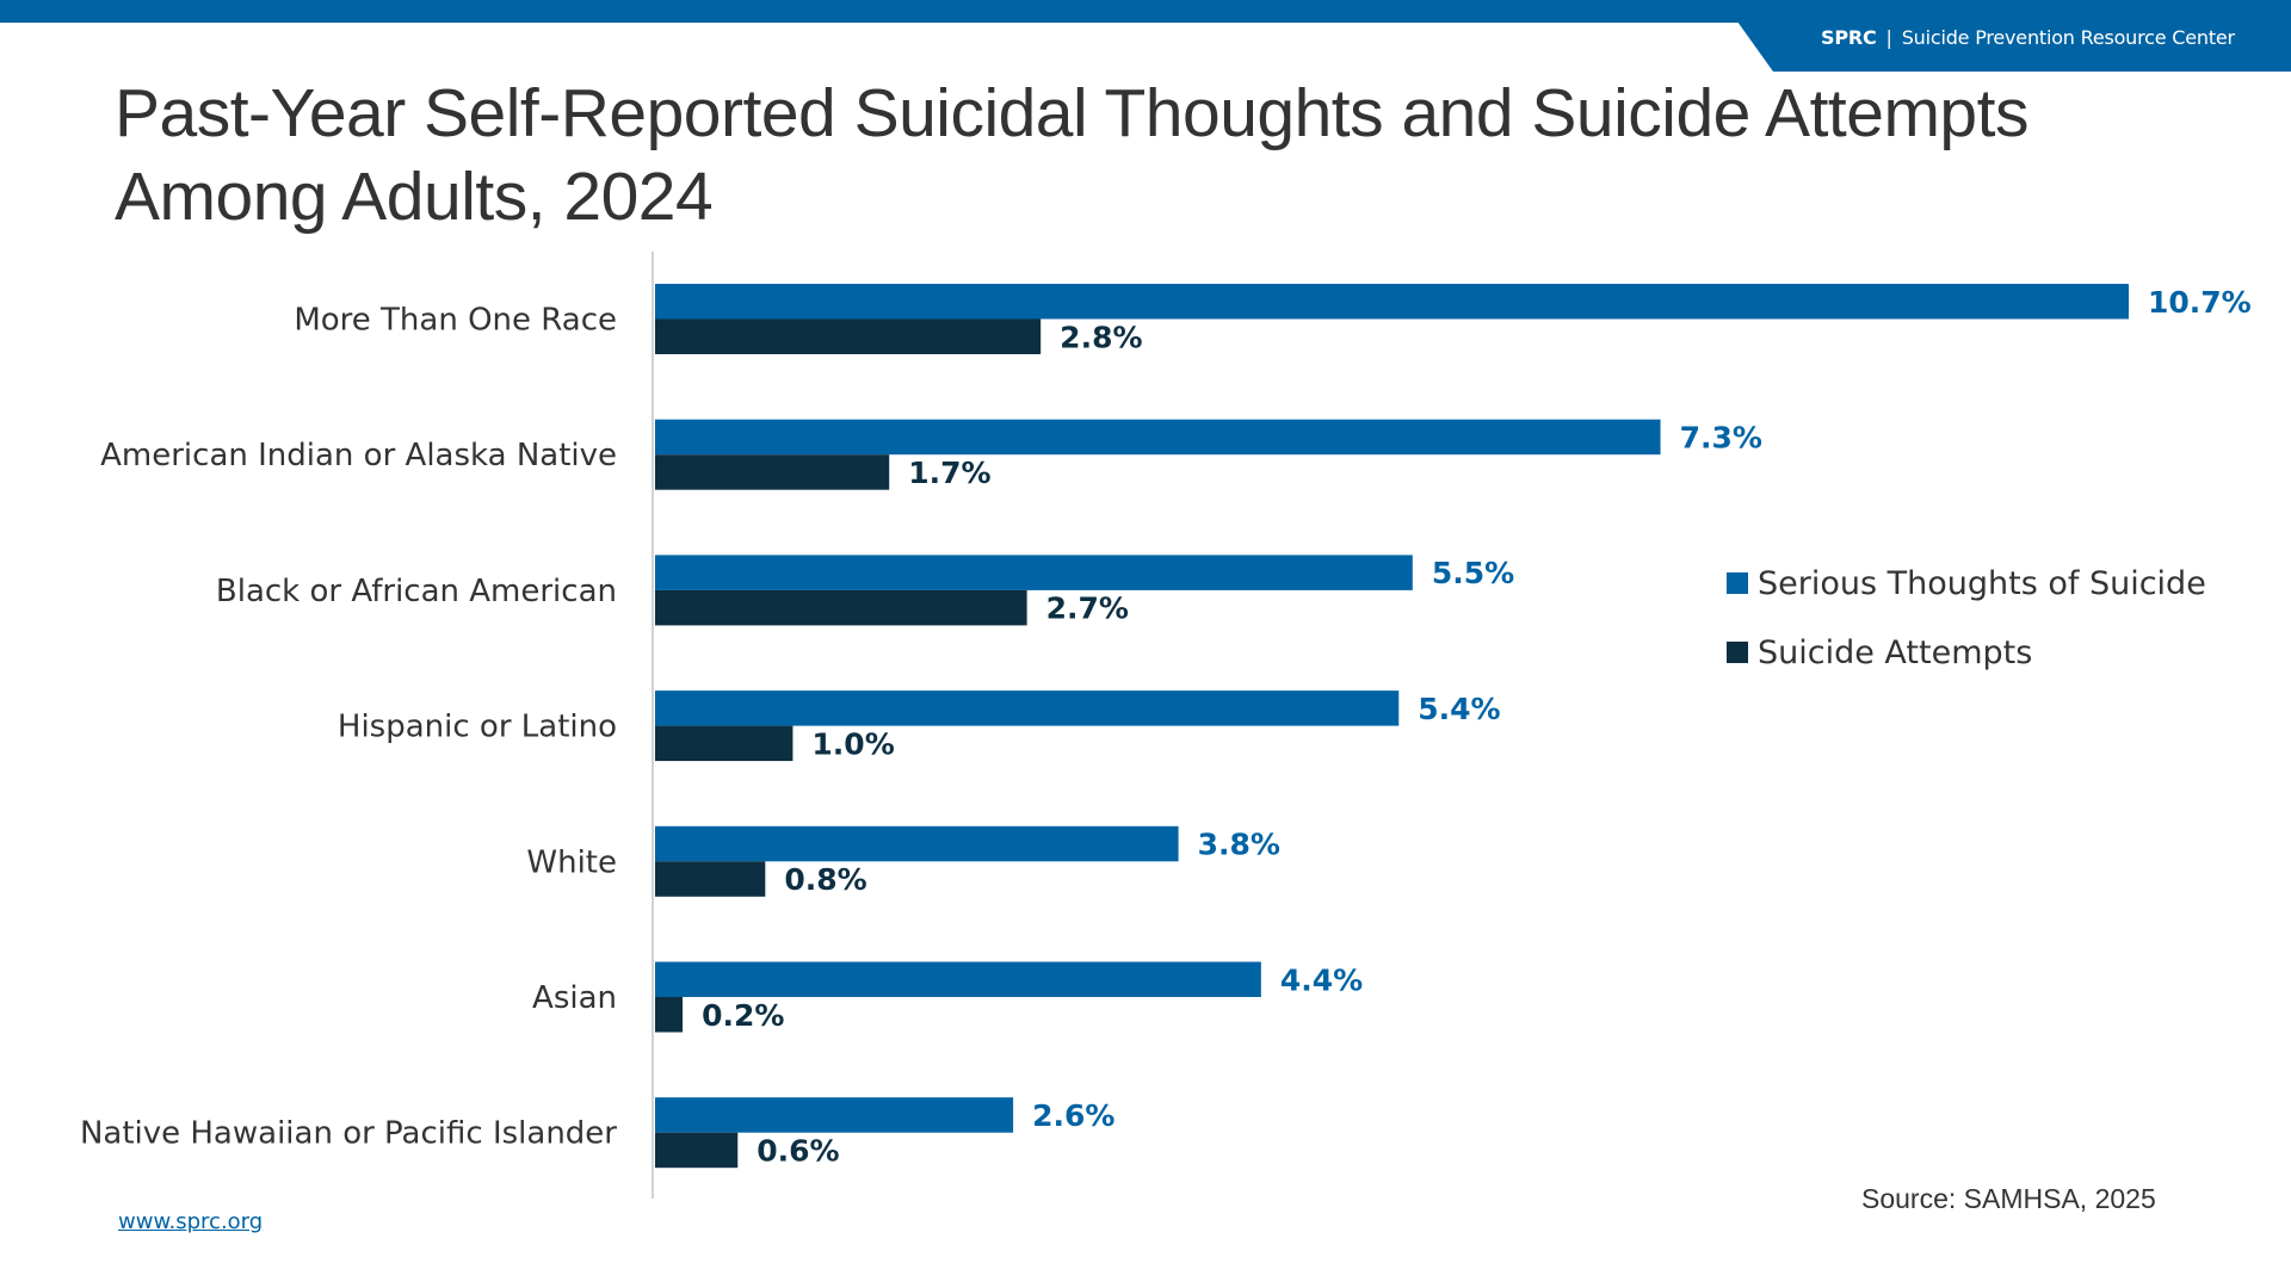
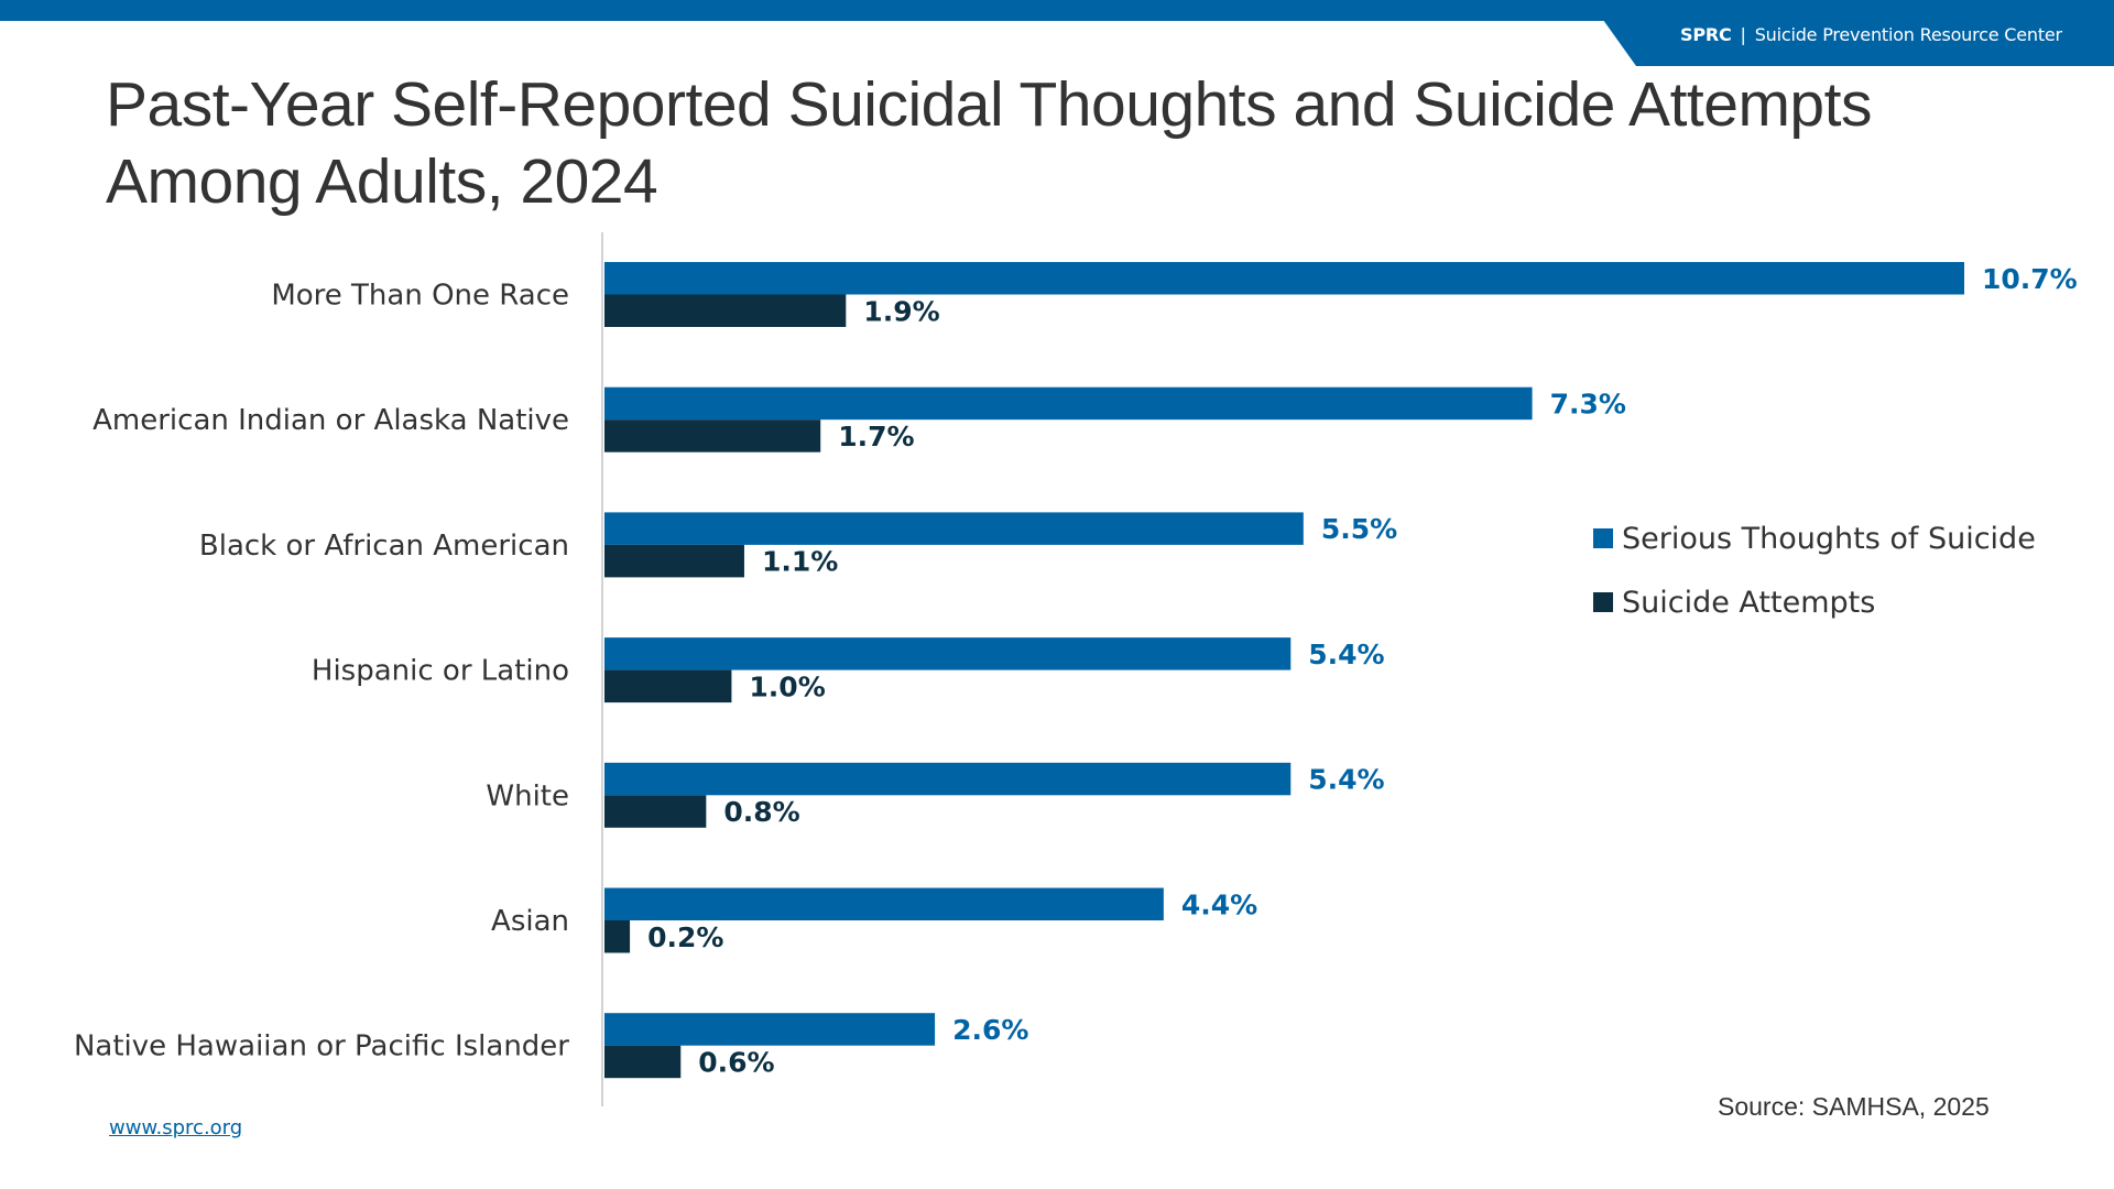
Suicide Attempts/More Than One Race: 2.8% -> 1.9%
Suicide Attempts/Black or African American: 2.7% -> 1.1%
Serious Thoughts of Suicide/White: 3.8% -> 5.4%
